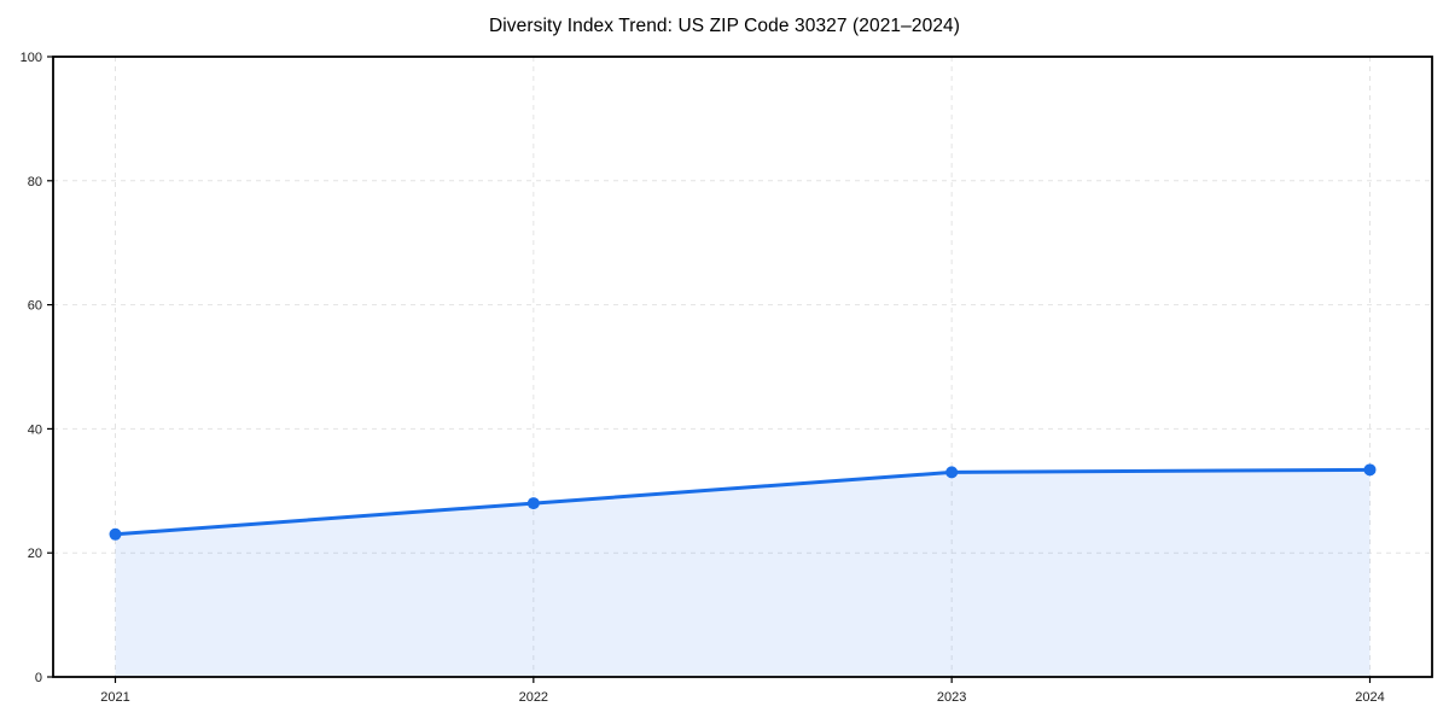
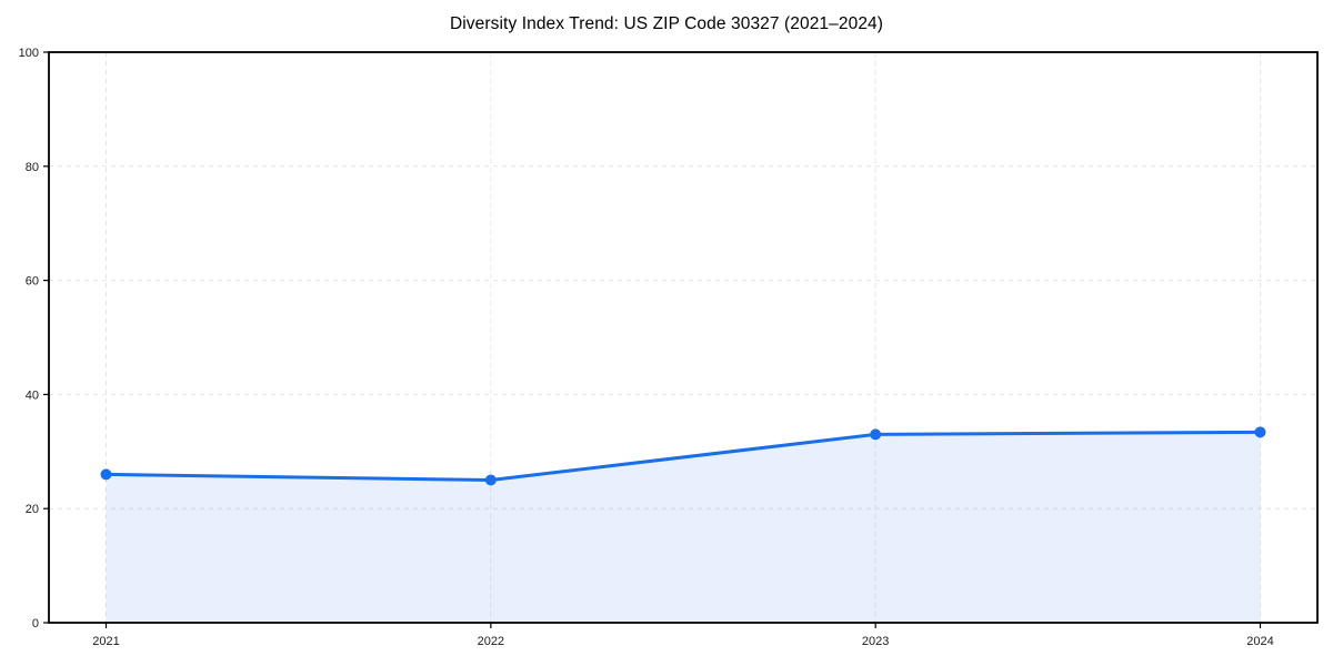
2021: 23 -> 26
2022: 28 -> 25
